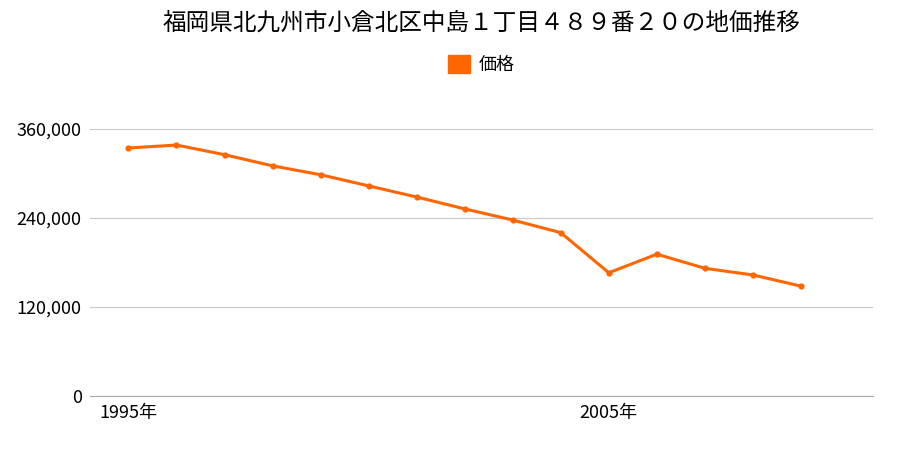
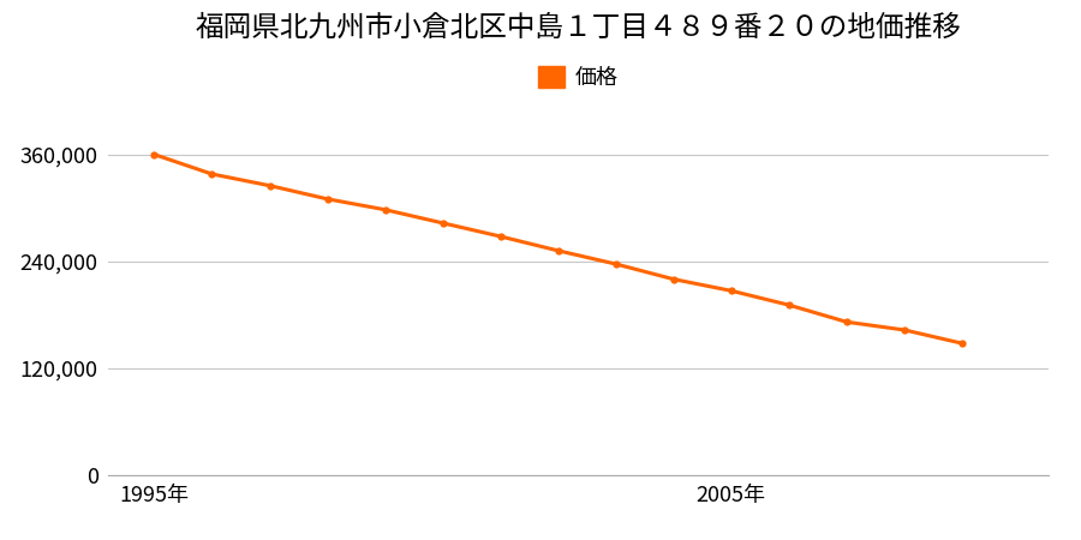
1995年: 334,000 -> 360,000
2005年: 166,000 -> 207,000
